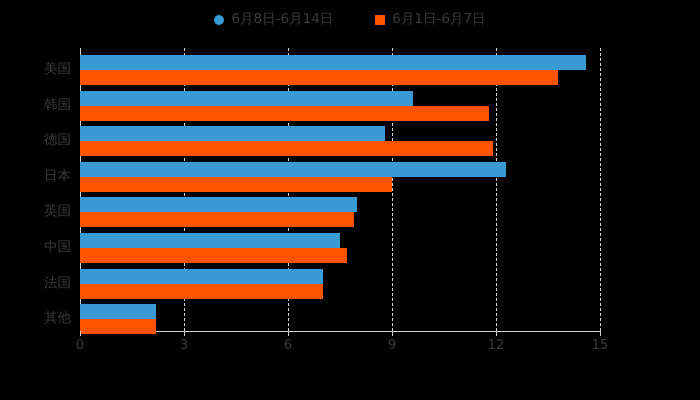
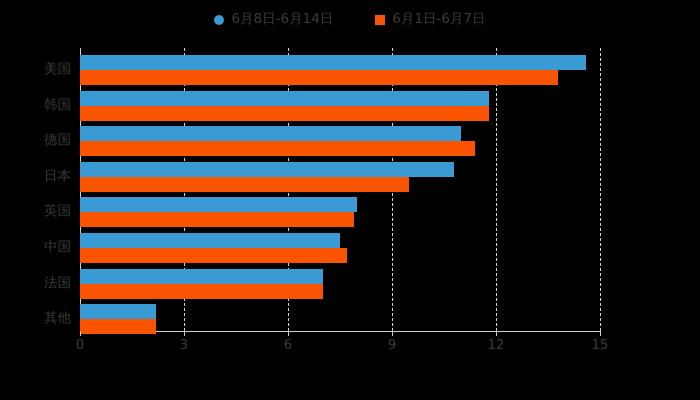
6月8日-6月14日/韩国: 9.6 -> 11.8
6月8日-6月14日/德国: 8.8 -> 11.0
6月1日-6月7日/德国: 11.9 -> 11.4
6月8日-6月14日/日本: 12.3 -> 10.8
6月1日-6月7日/日本: 9.0 -> 9.5
